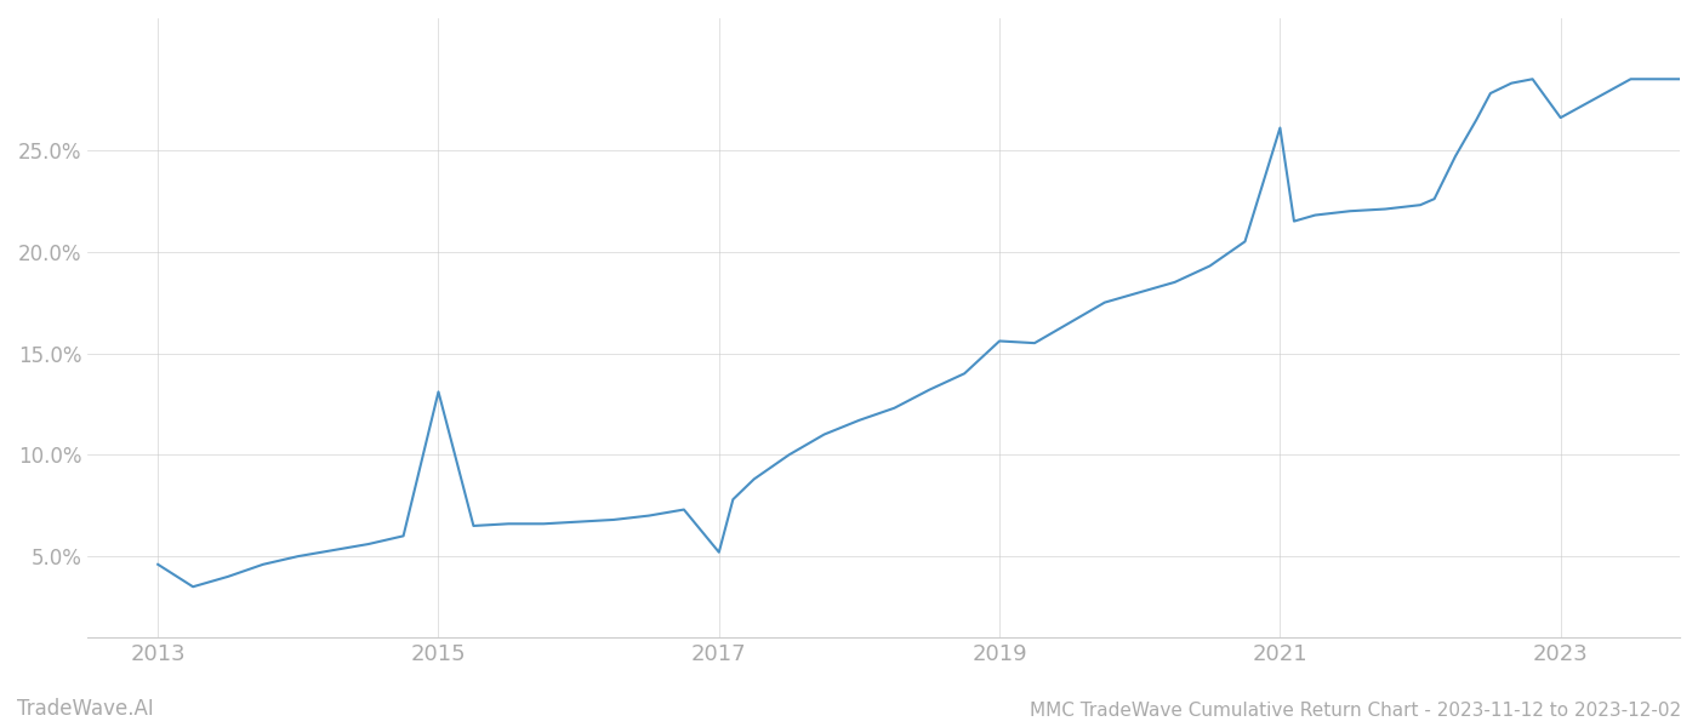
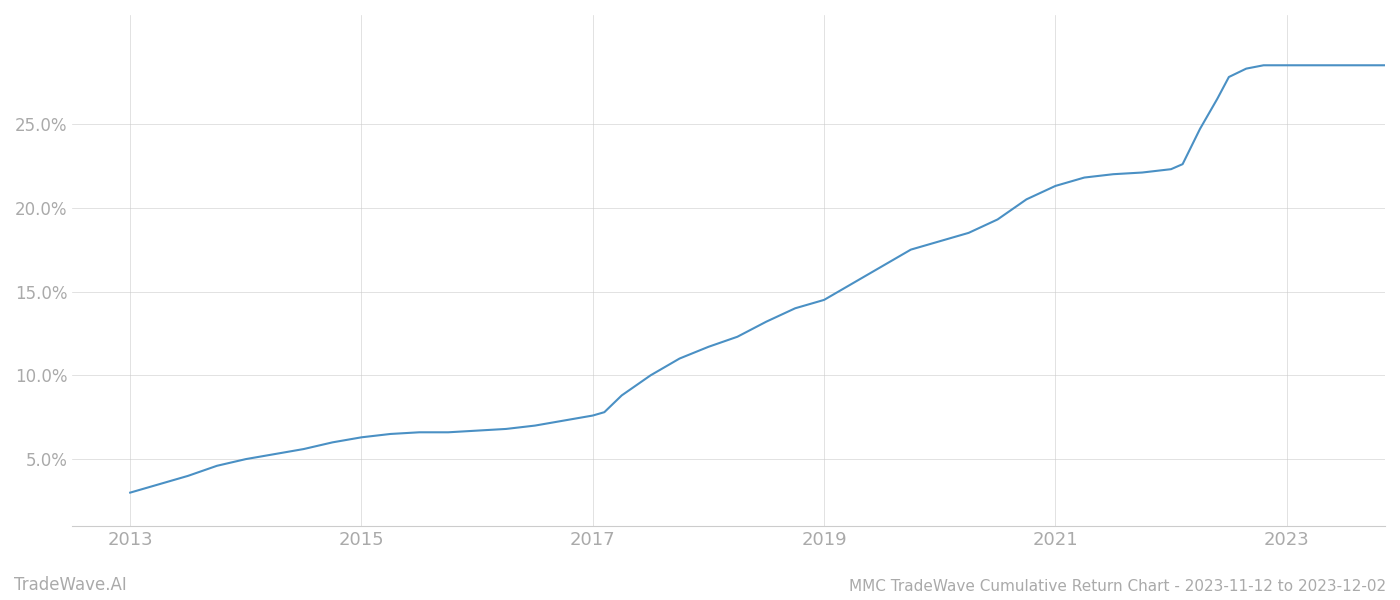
2013: 4.6% -> 3.0%
2015: 13.1% -> 6.3%
2017: 5.2% -> 7.6%
2019: 15.6% -> 14.5%
2021: 26.1% -> 21.3%
2023: 26.6% -> 28.5%
